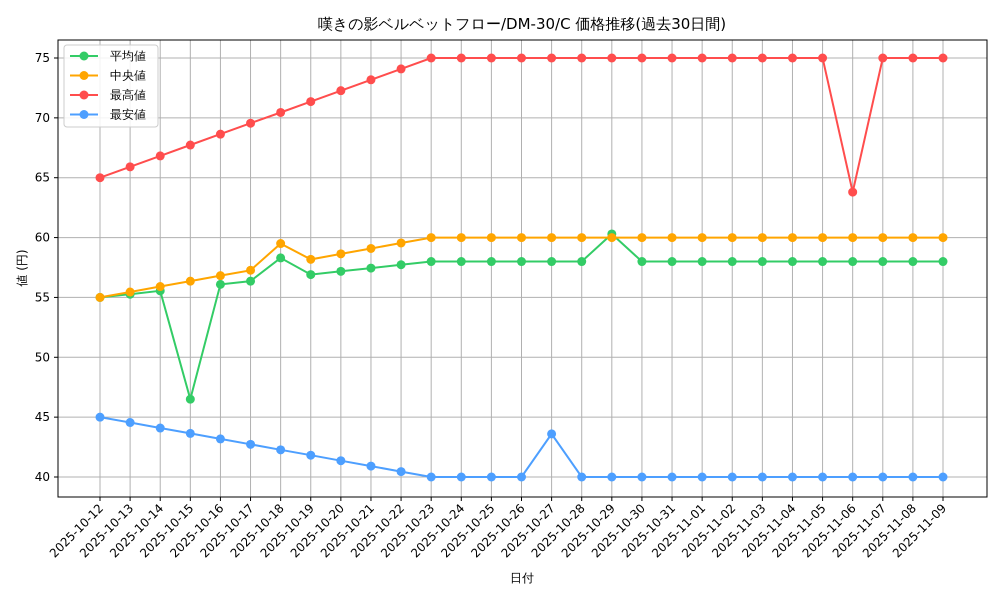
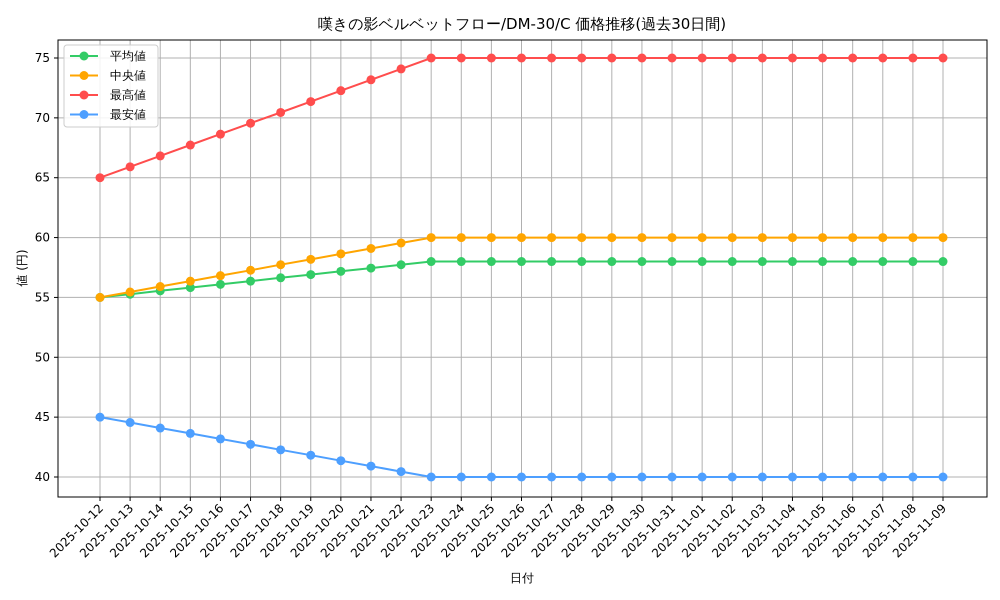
平均値/2025-10-15: 46.5 -> 55.8
平均値/2025-10-18: 58.3 -> 56.6
中央値/2025-10-18: 59.5 -> 57.7
最安値/2025-10-27: 43.6 -> 40.0
平均値/2025-10-29: 60.3 -> 58.0
最高値/2025-11-06: 63.8 -> 75.0
